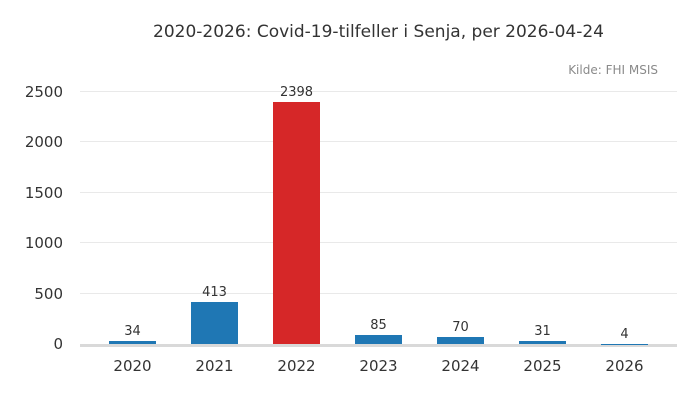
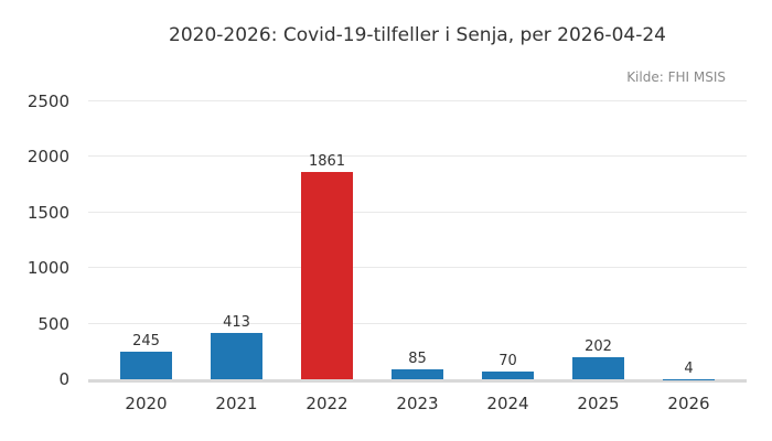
2020: 34 -> 245
2022: 2398 -> 1861
2025: 31 -> 202
